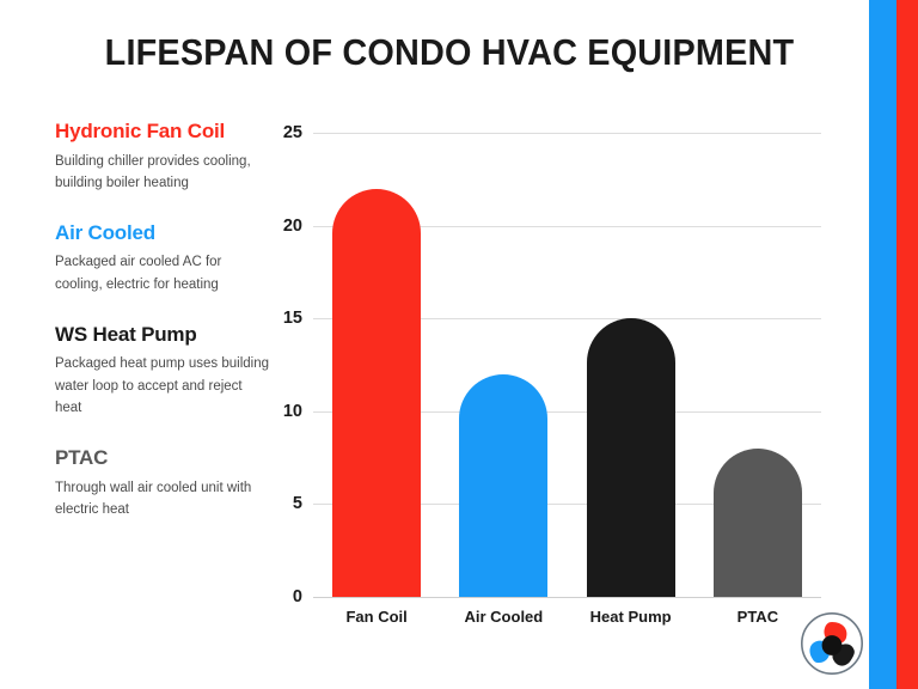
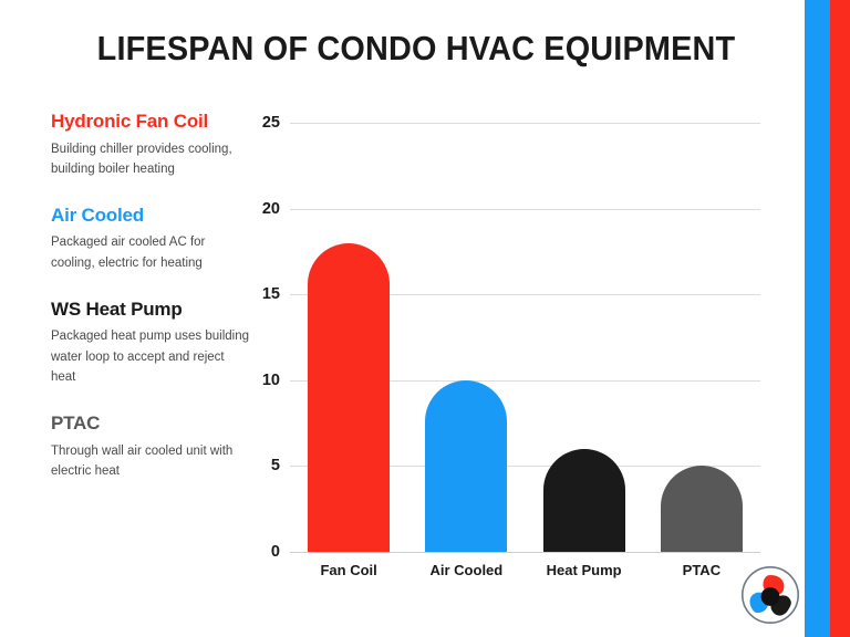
Fan Coil: 22 -> 18
Air Cooled: 12 -> 10
Heat Pump: 15 -> 6
PTAC: 8 -> 5
